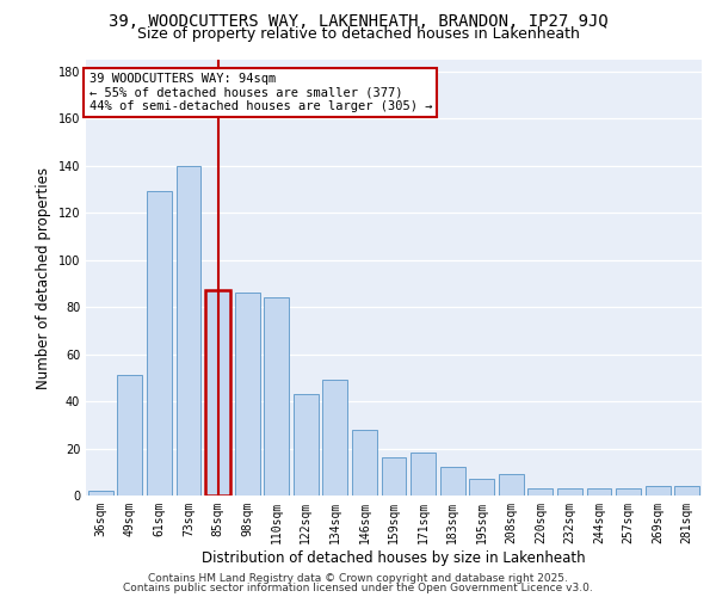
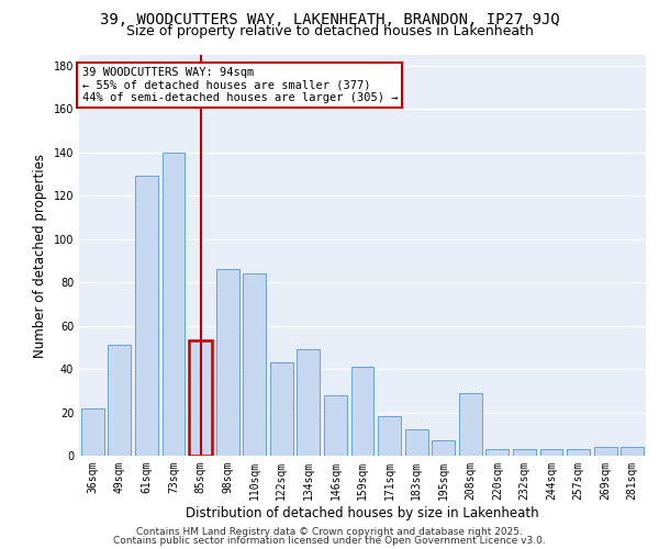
36sqm: 2 -> 22
85sqm: 87 -> 53
159sqm: 16 -> 41
208sqm: 9 -> 29
